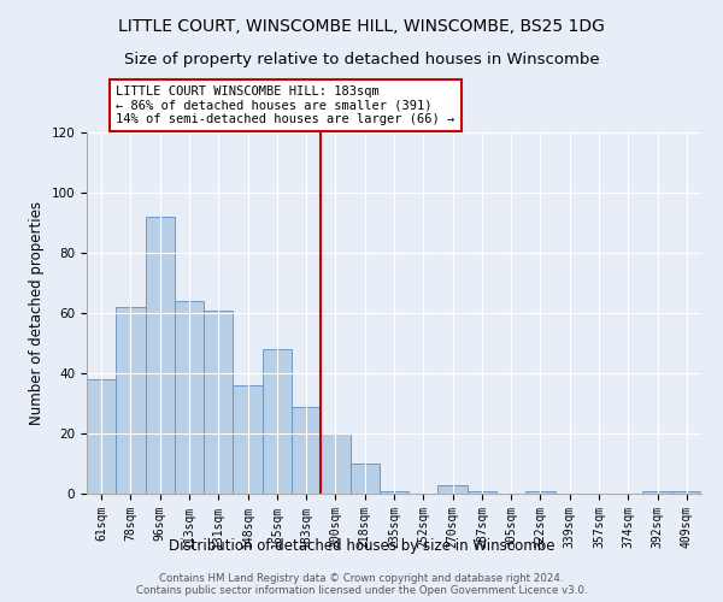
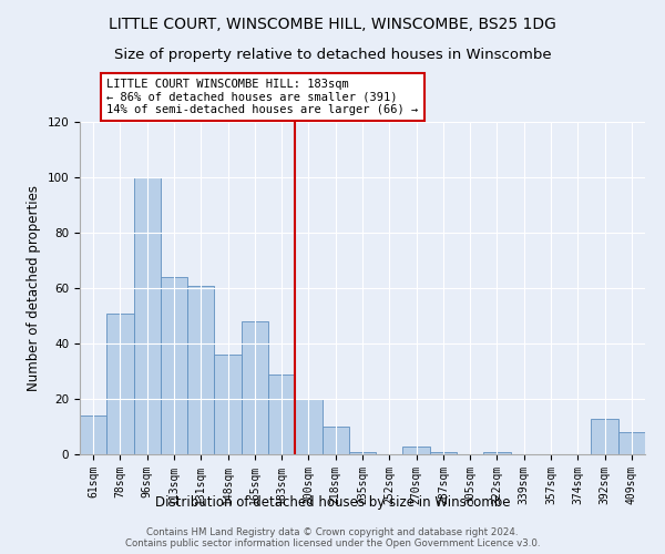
61sqm: 38 -> 14
78sqm: 62 -> 51
96sqm: 92 -> 100
392sqm: 1 -> 13
409sqm: 1 -> 8
